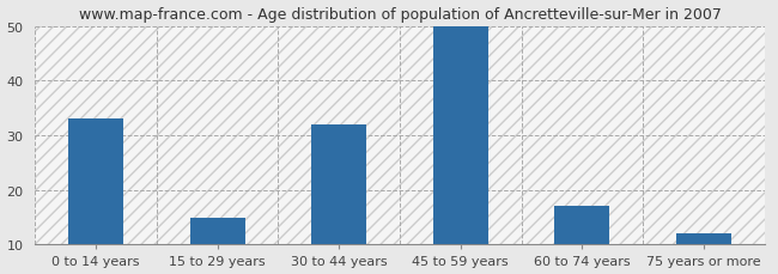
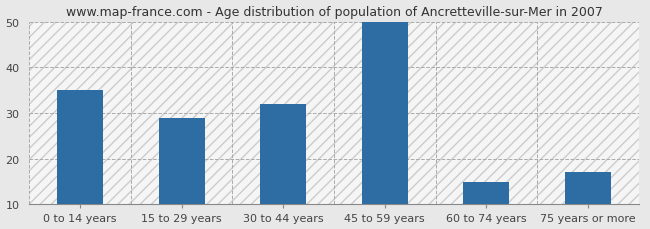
0 to 14 years: 33 -> 35
15 to 29 years: 15 -> 29
60 to 74 years: 17 -> 15
75 years or more: 12 -> 17
